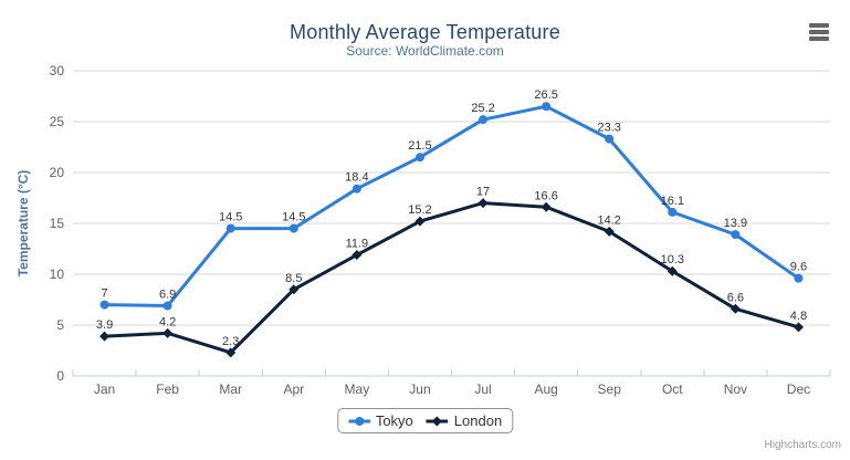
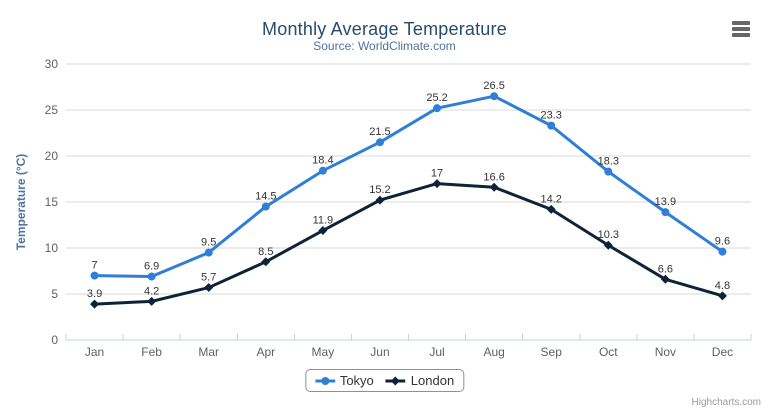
Tokyo/Mar: 14.5 -> 9.5
London/Mar: 2.3 -> 5.7
Tokyo/Oct: 16.1 -> 18.3
